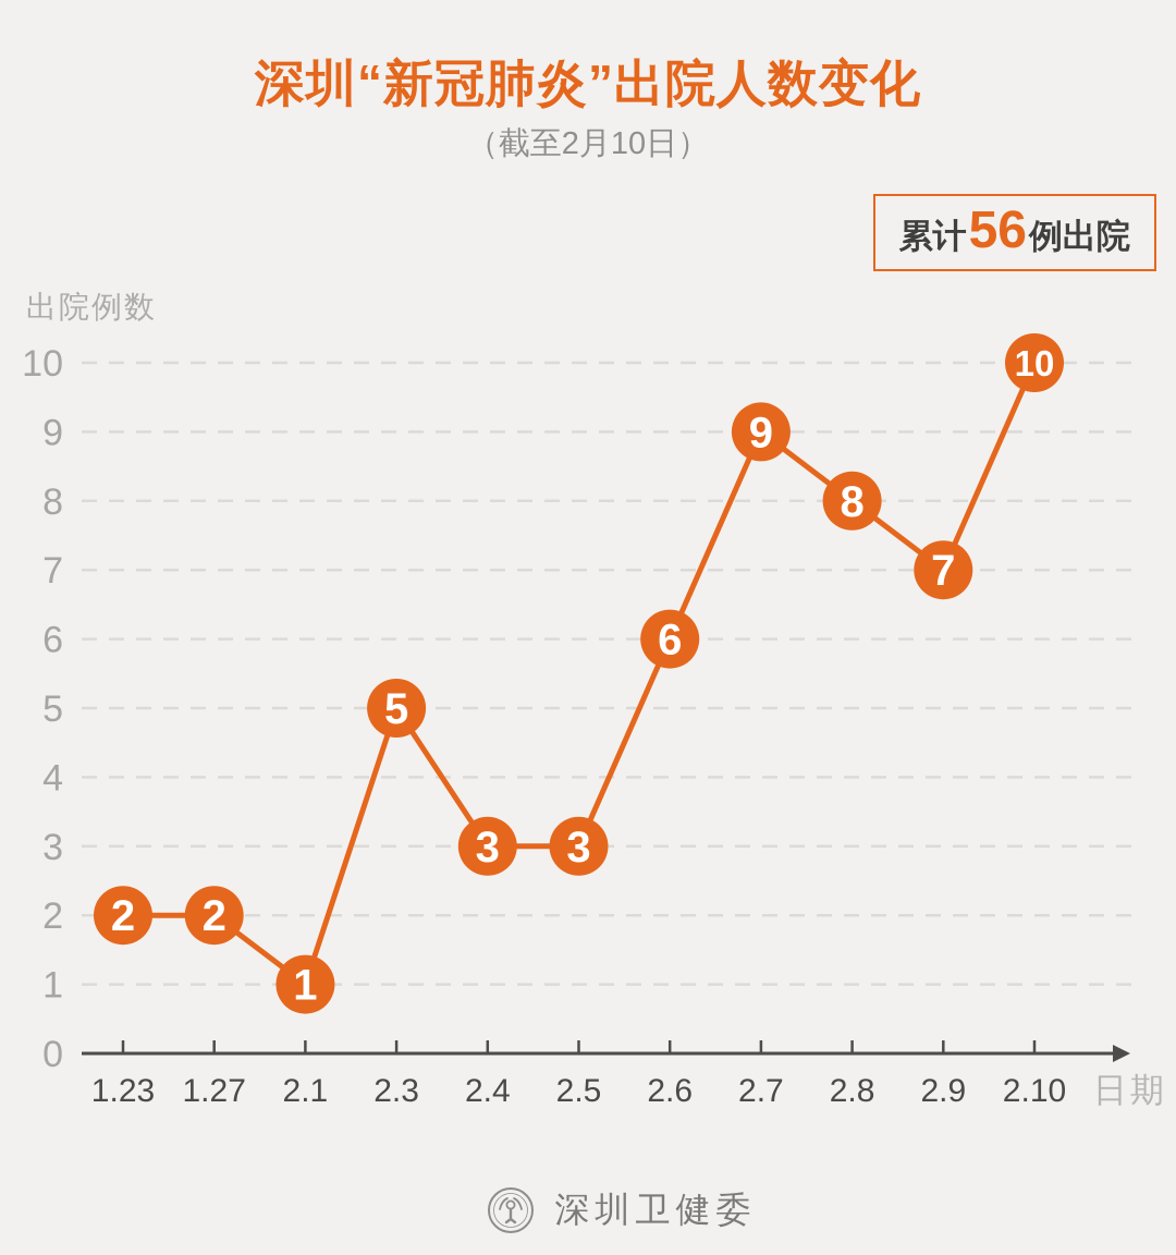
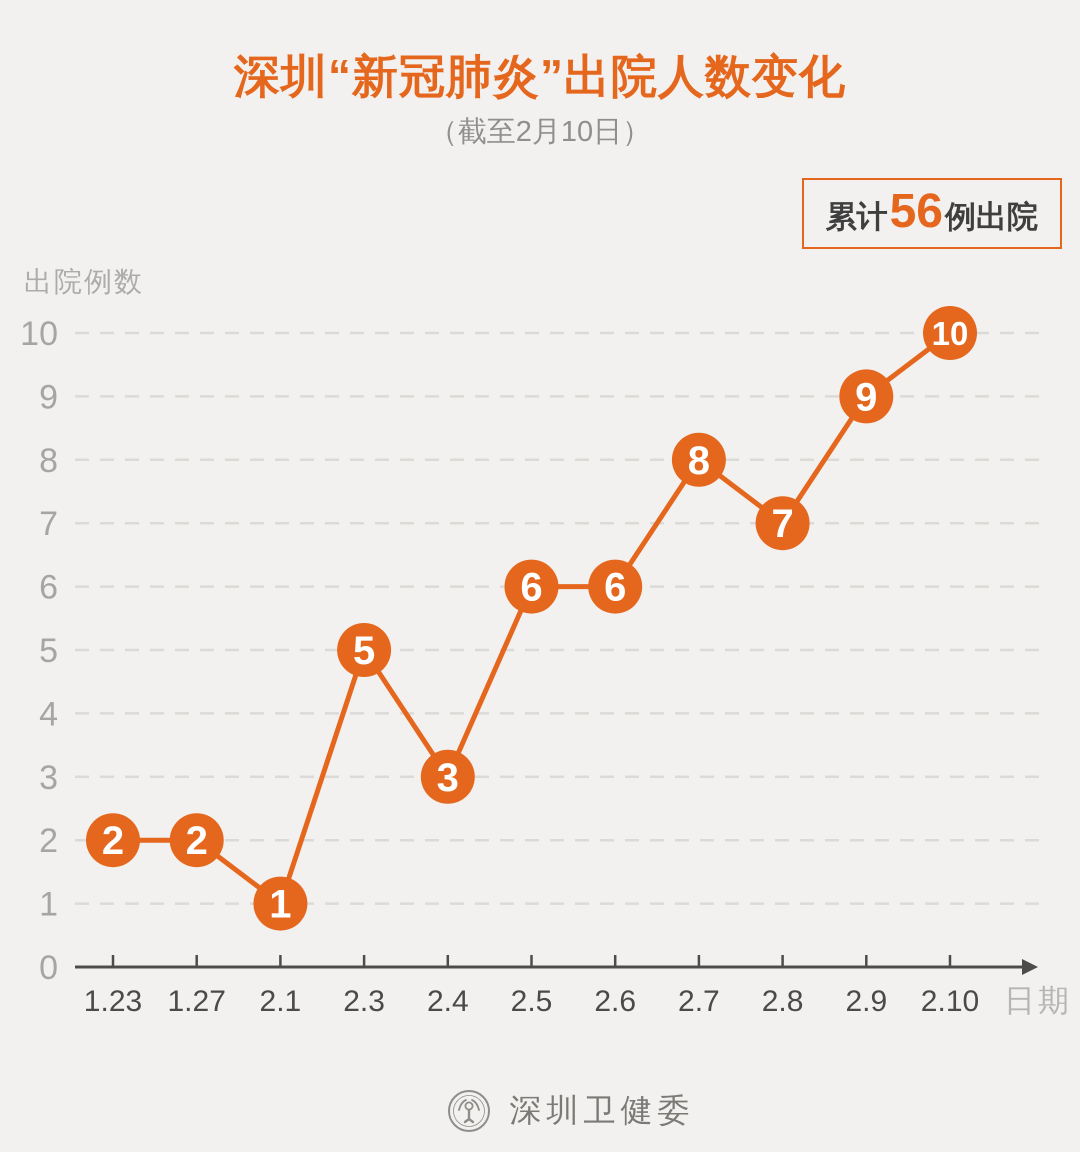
2.5: 3 -> 6
2.7: 9 -> 8
2.8: 8 -> 7
2.9: 7 -> 9
